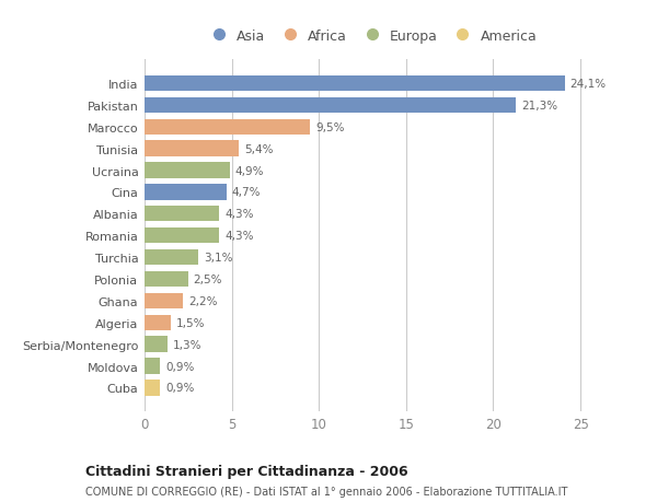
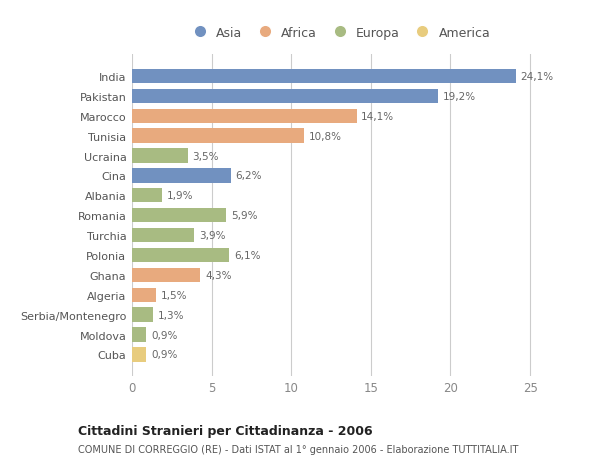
Pakistan: 21,3% -> 19,2%
Marocco: 9,5% -> 14,1%
Tunisia: 5,4% -> 10,8%
Ucraina: 4,9% -> 3,5%
Cina: 4,7% -> 6,2%
Albania: 4,3% -> 1,9%
Romania: 4,3% -> 5,9%
Turchia: 3,1% -> 3,9%
Polonia: 2,5% -> 6,1%
Ghana: 2,2% -> 4,3%
